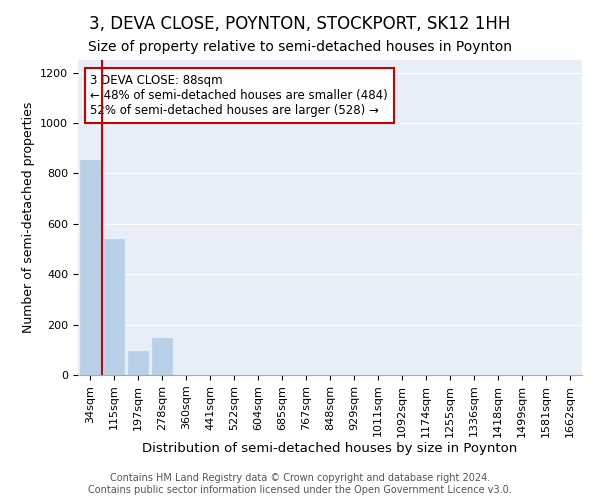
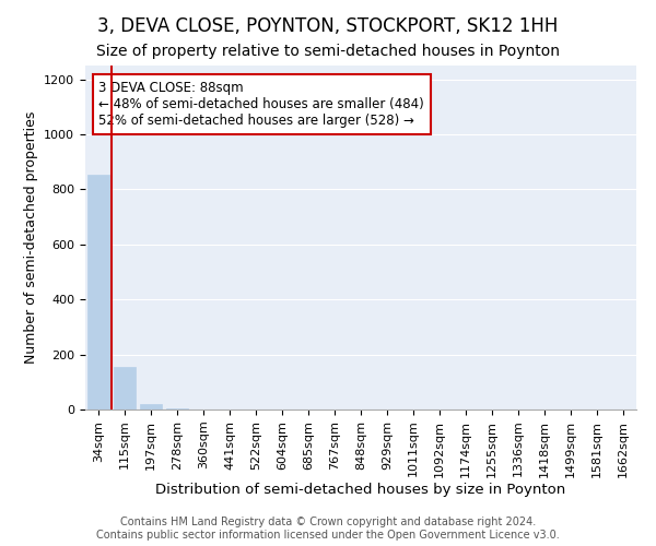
115sqm: 540 -> 155
197sqm: 95 -> 18
278sqm: 145 -> 2
